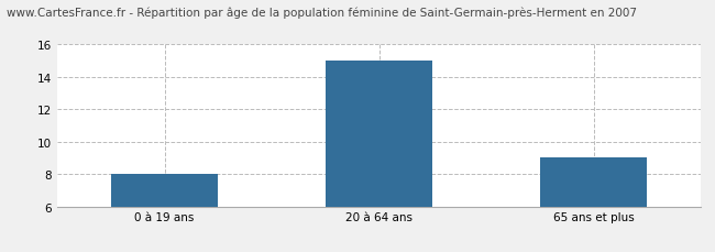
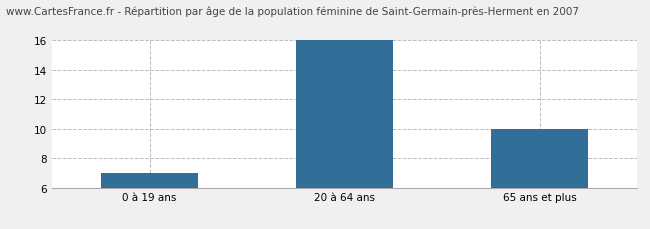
0 à 19 ans: 8 -> 7
20 à 64 ans: 15 -> 16
65 ans et plus: 9 -> 10
